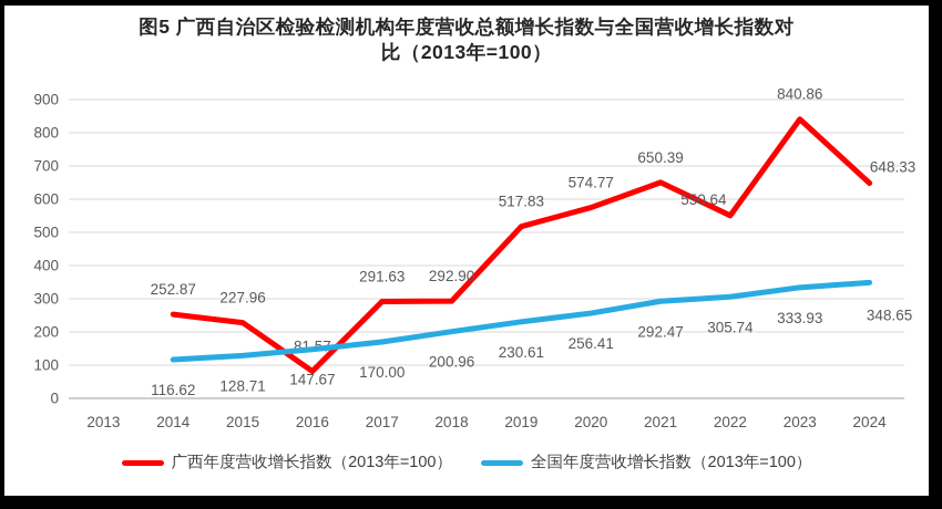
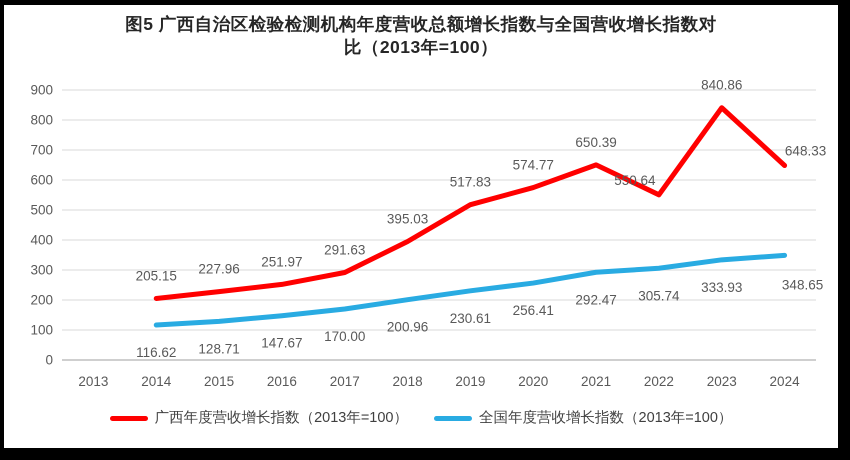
广西年度营收增长指数（2013年=100）/2014: 252.87 -> 205.15
广西年度营收增长指数（2013年=100）/2016: 81.57 -> 251.97
广西年度营收增长指数（2013年=100）/2018: 292.90 -> 395.03
